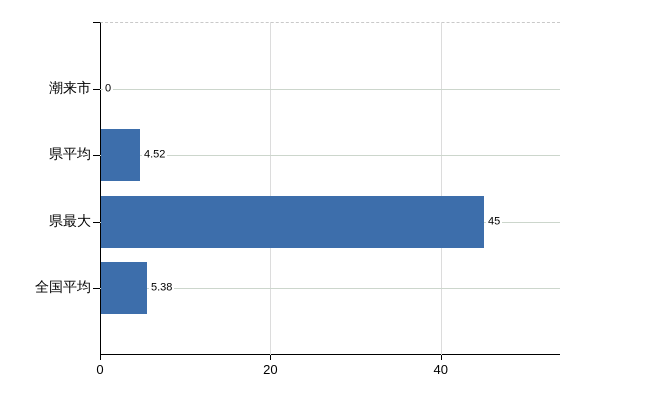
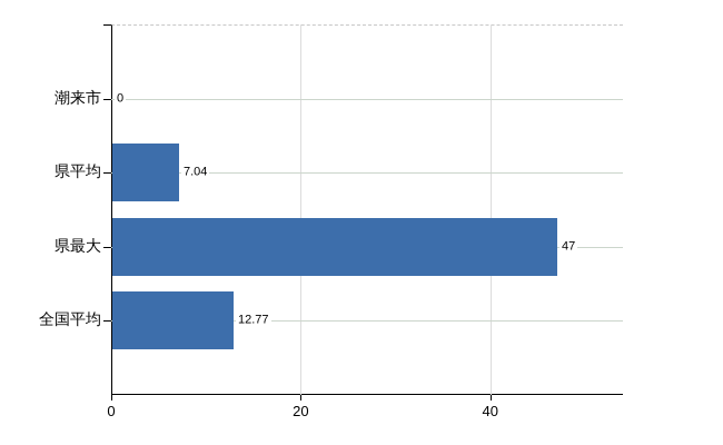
県平均: 4.52 -> 7.04
県最大: 45 -> 47
全国平均: 5.38 -> 12.77
